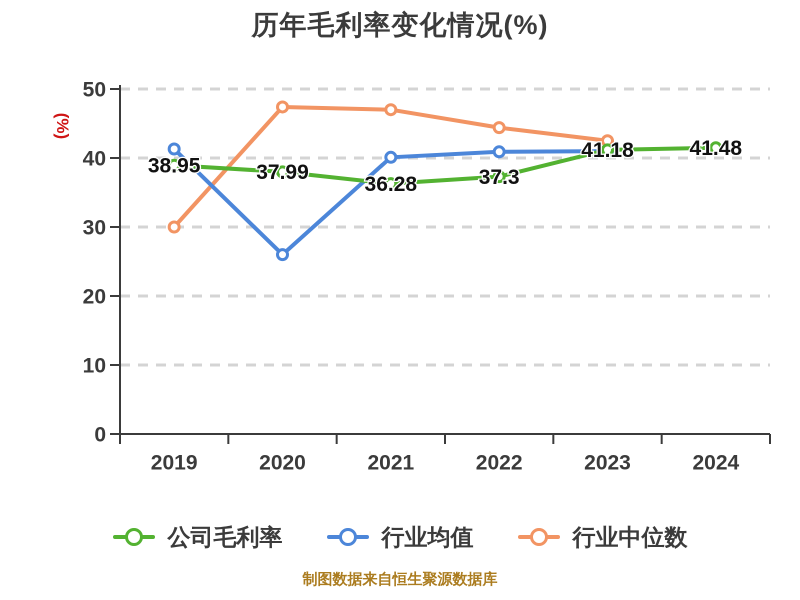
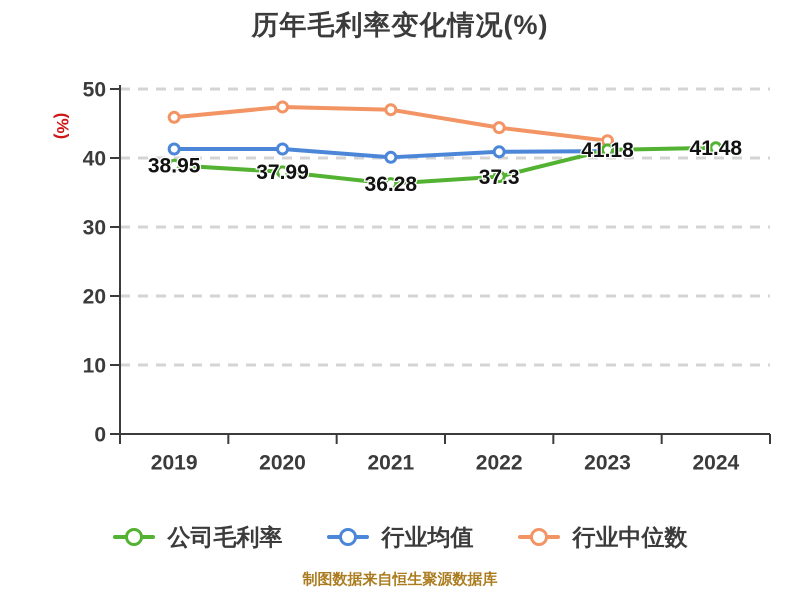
行业中位数/2019: 30 -> 46
行业均值/2020: 26 -> 41
